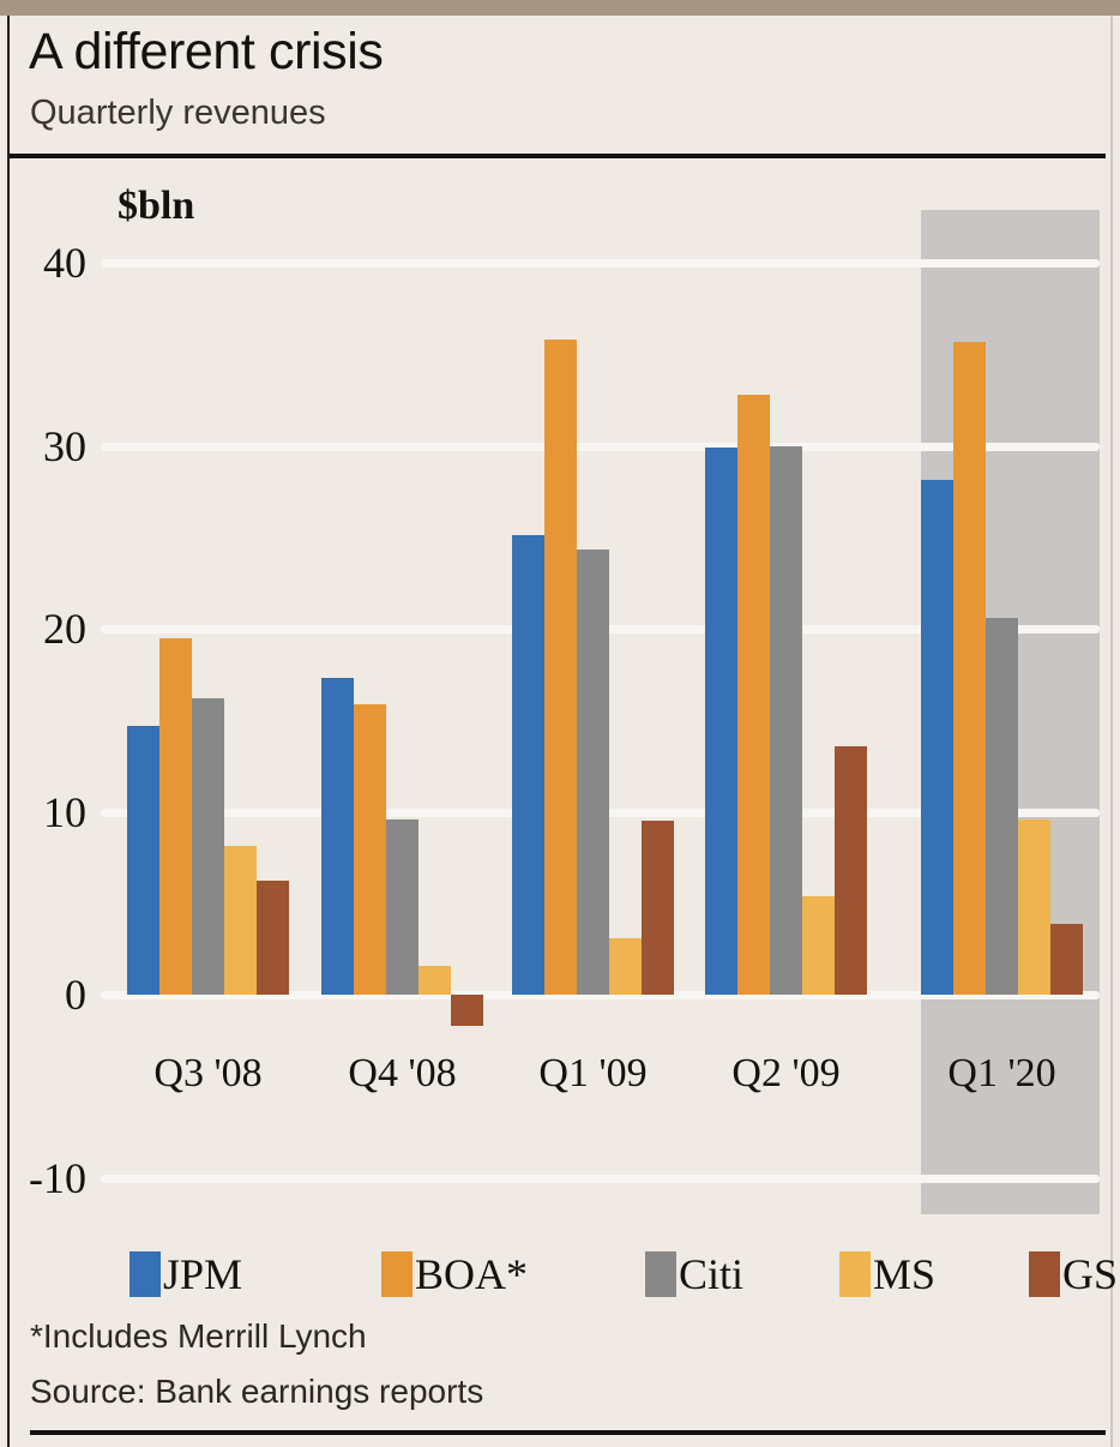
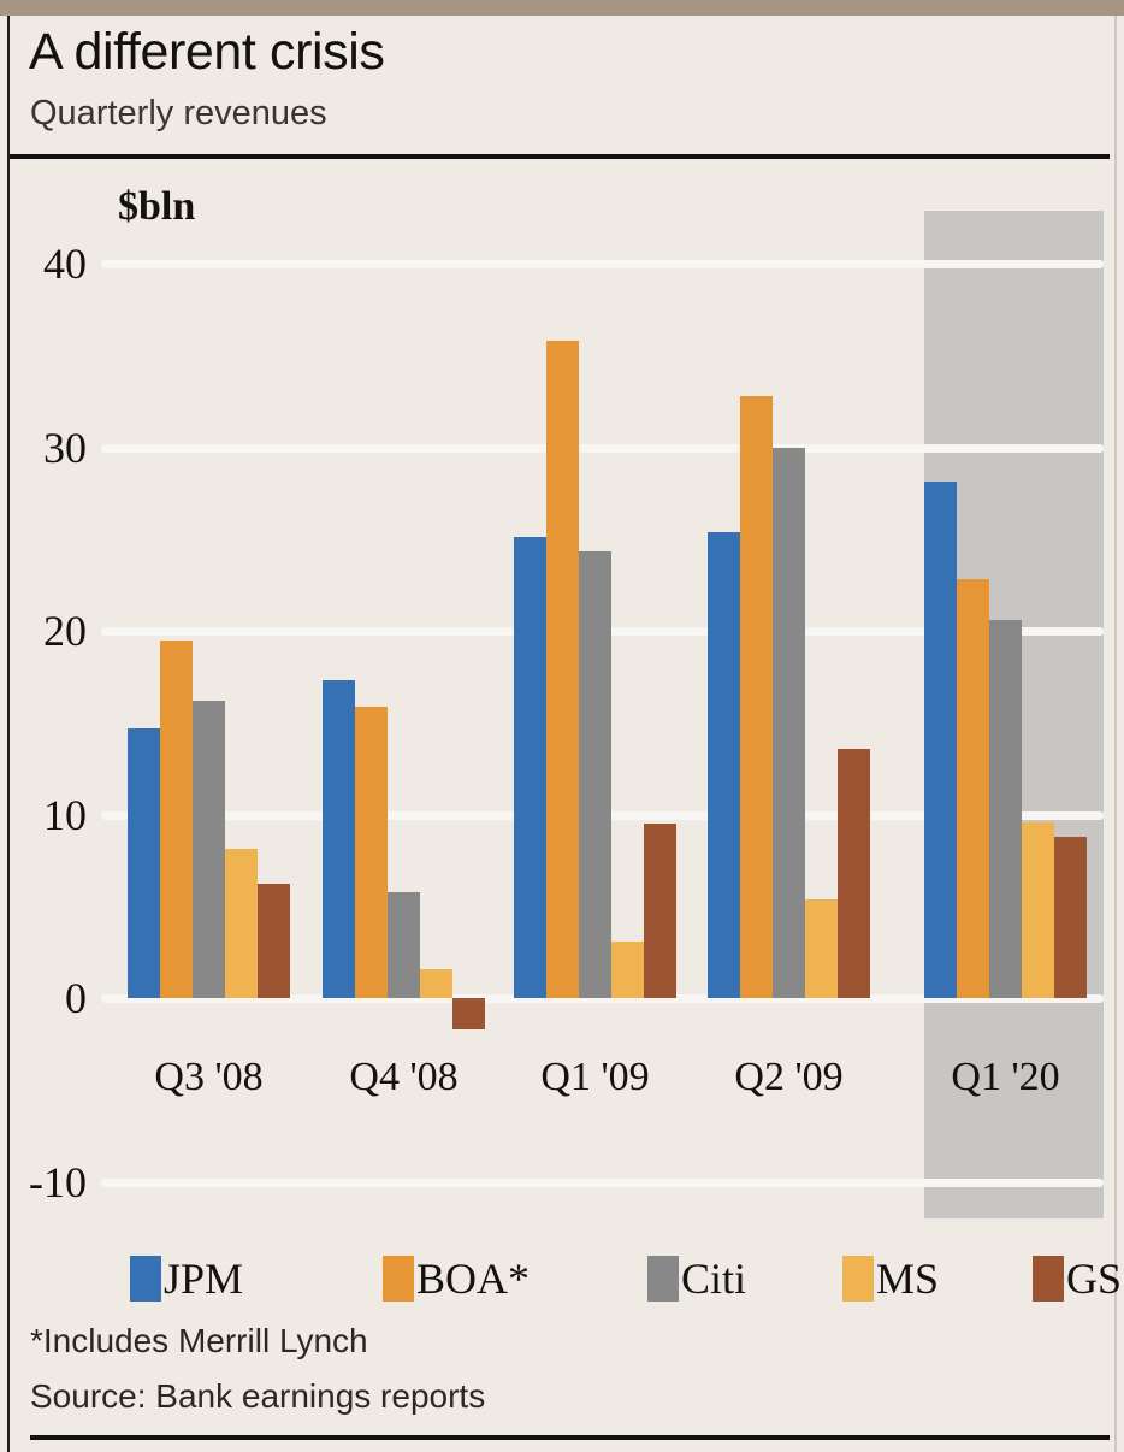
Citi/Q4 '08: 9.6 -> 5.8
JPM/Q2 '09: 29.9 -> 25.4
BOA*/Q1 '20: 35.7 -> 22.8
GS/Q1 '20: 3.9 -> 8.8
